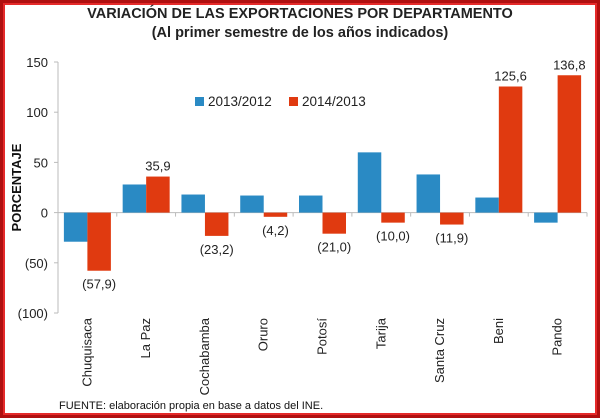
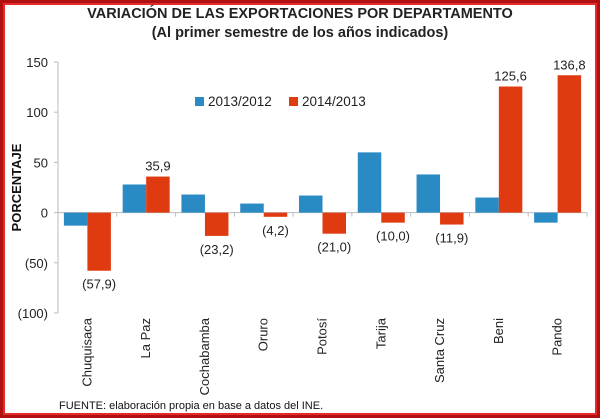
2013/2012/Chuquisaca: -29 -> -13
2013/2012/Oruro: 17 -> 9
